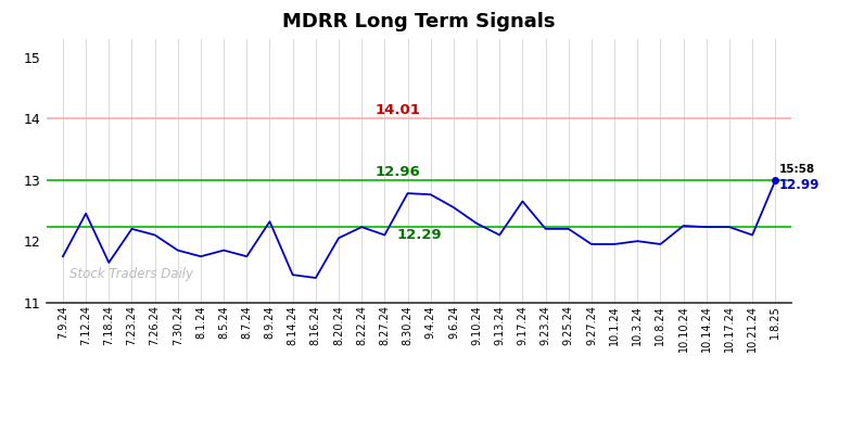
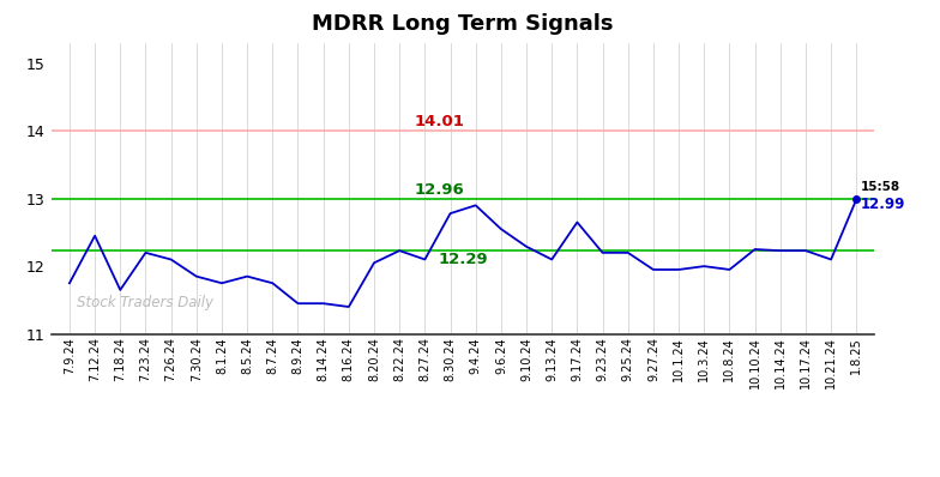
8.9.24: 12.32 -> 11.45
9.4.24: 12.76 -> 12.90
